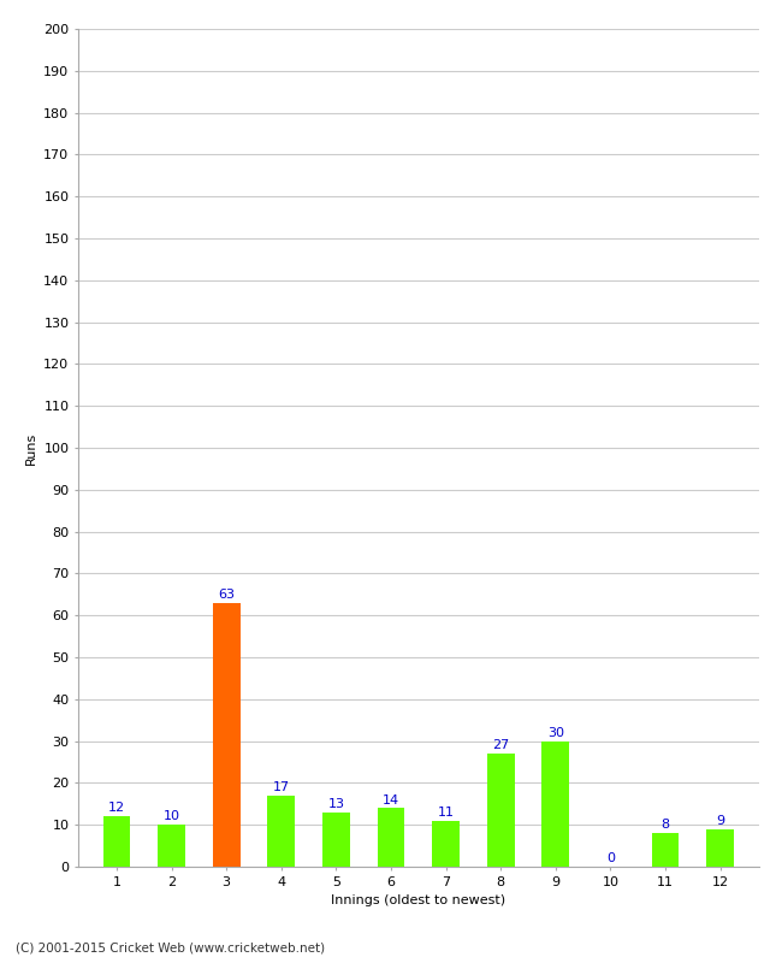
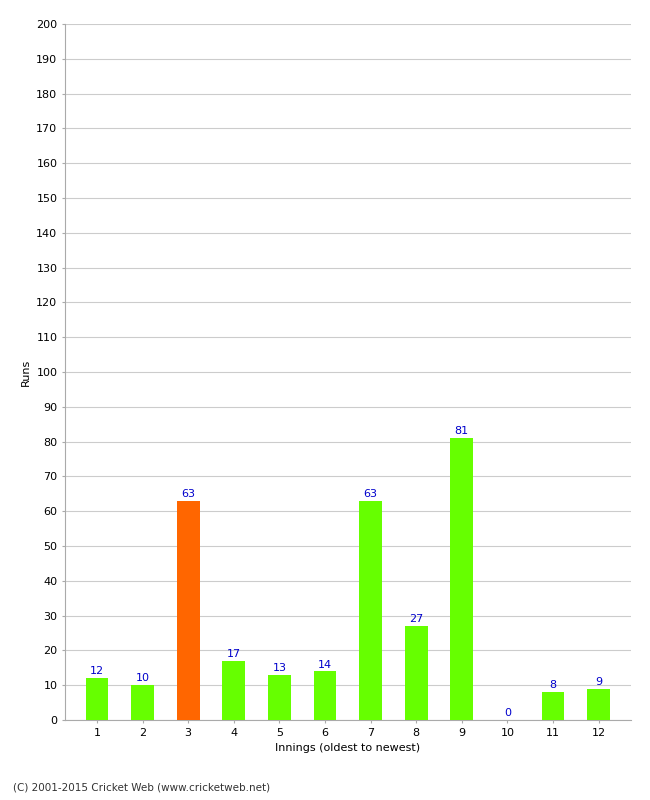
7: 11 -> 63
9: 30 -> 81
